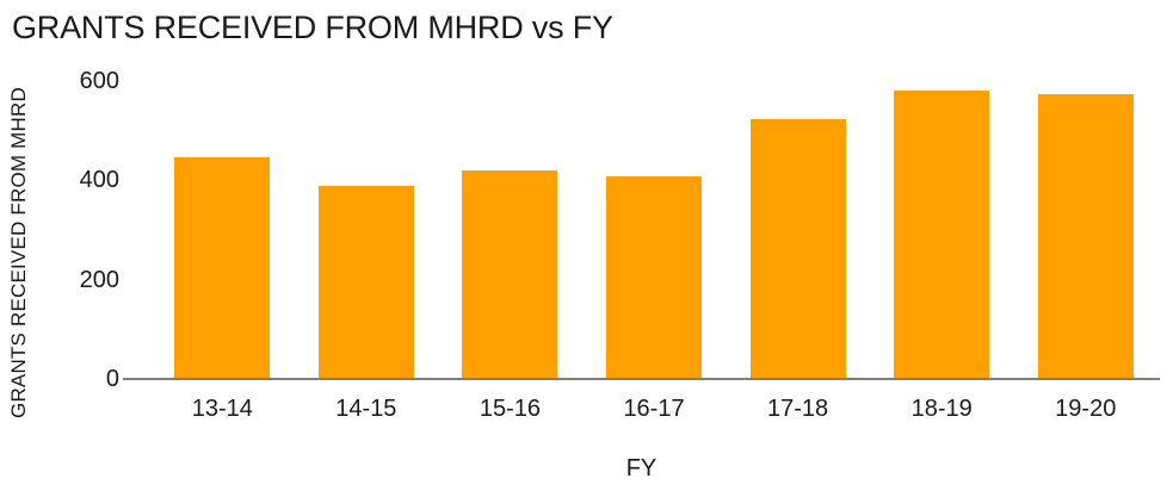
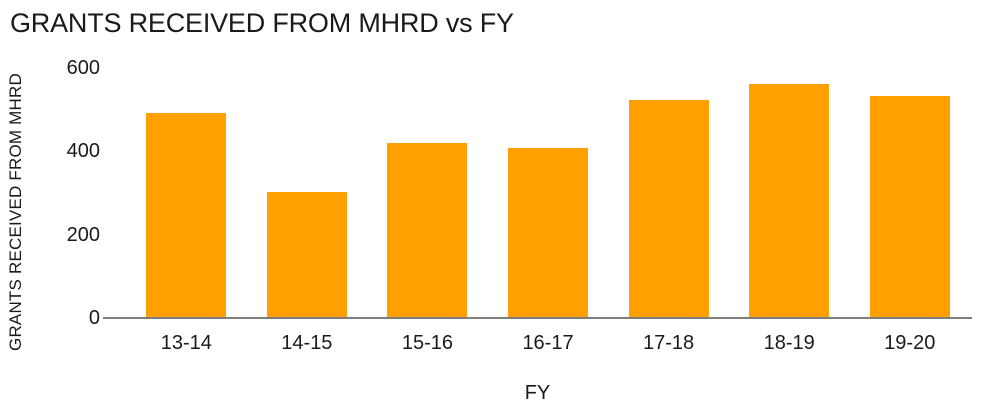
13-14: 440 -> 490
14-15: 390 -> 300
18-19: 580 -> 560
19-20: 570 -> 530
